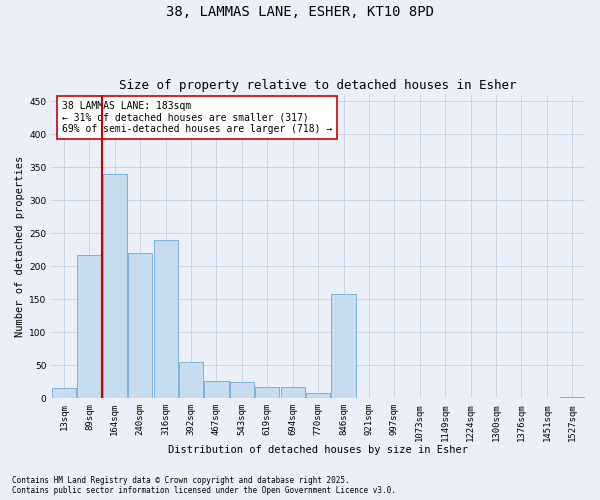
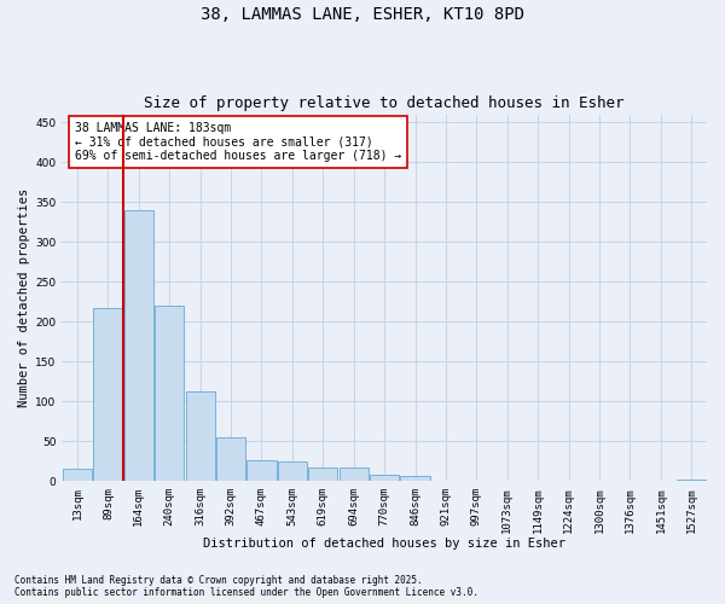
316sqm: 240 -> 112
846sqm: 158 -> 6
